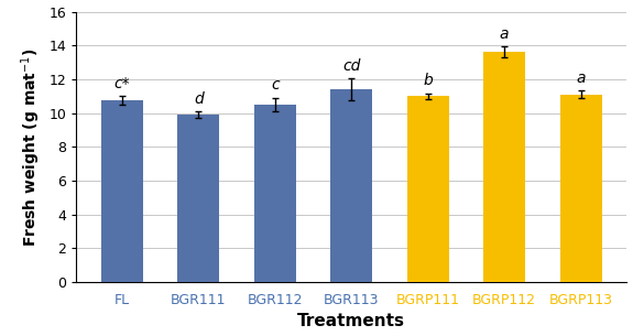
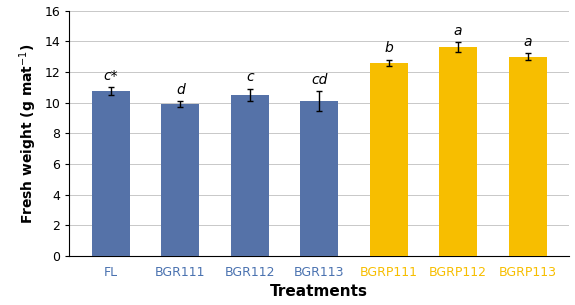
BGR113: 11.4 -> 10.1
BGRP111: 11.0 -> 12.6
BGRP113: 11.1 -> 13.0
